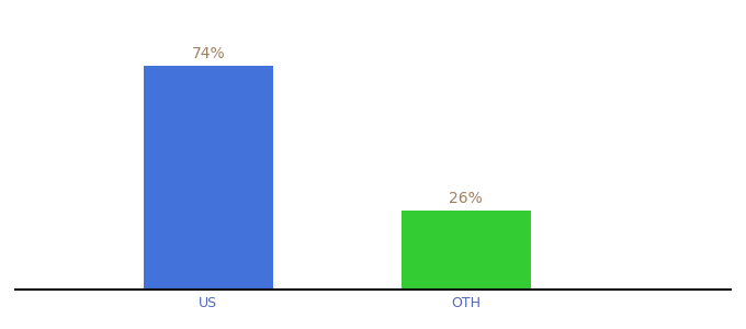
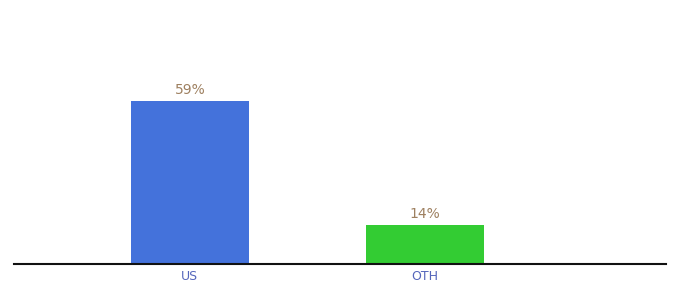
US: 74% -> 59%
OTH: 26% -> 14%
